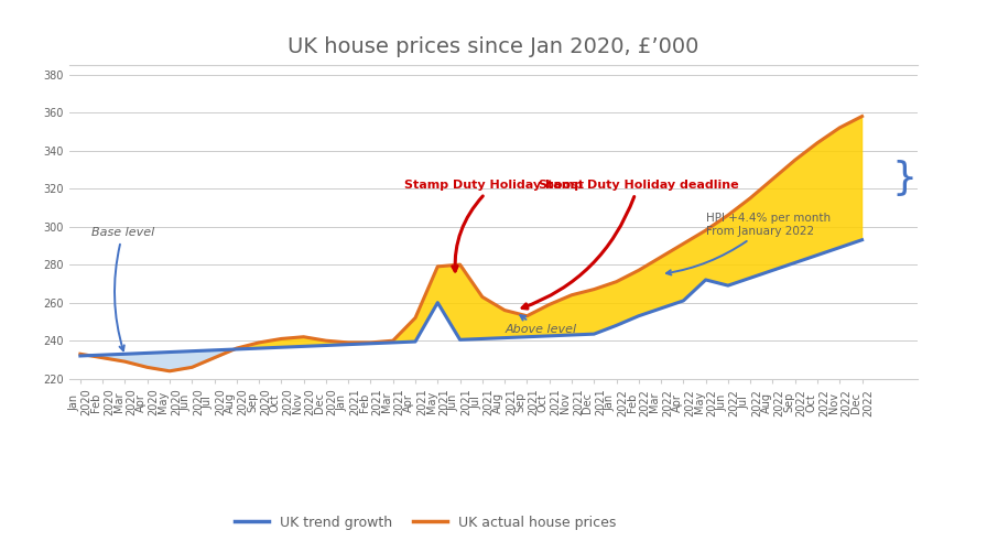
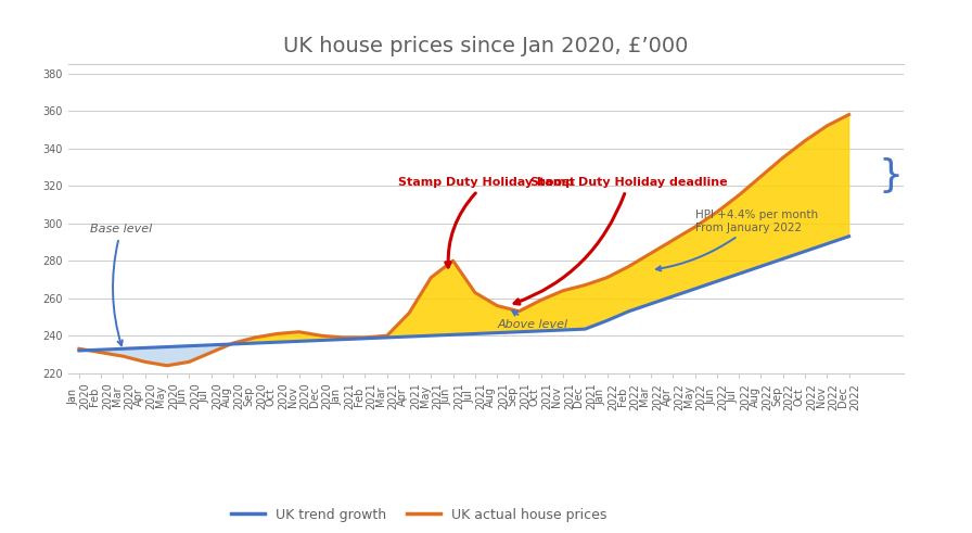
UK trend growth/May 2021: 260 -> 240
UK actual house prices/May 2021: 279 -> 271
UK trend growth/May 2022: 272 -> 265
